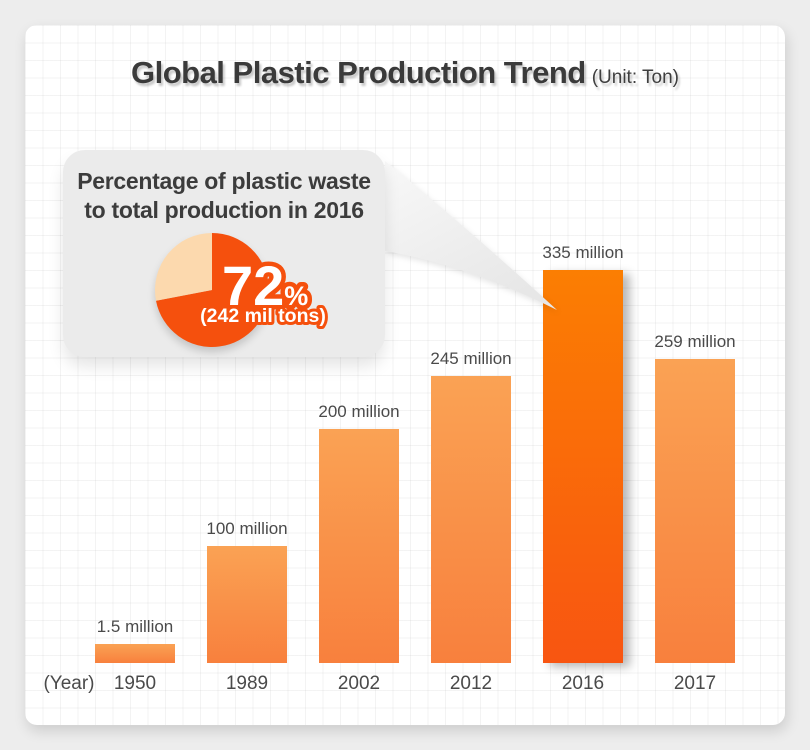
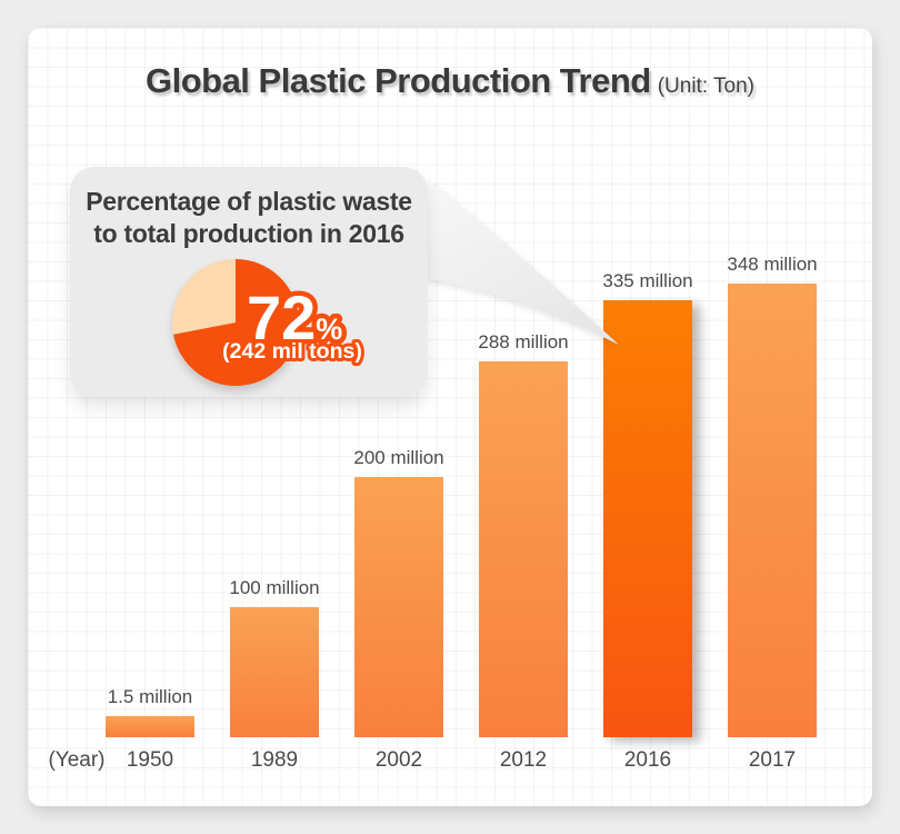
2012: 245 -> 288
2017: 259 -> 348
